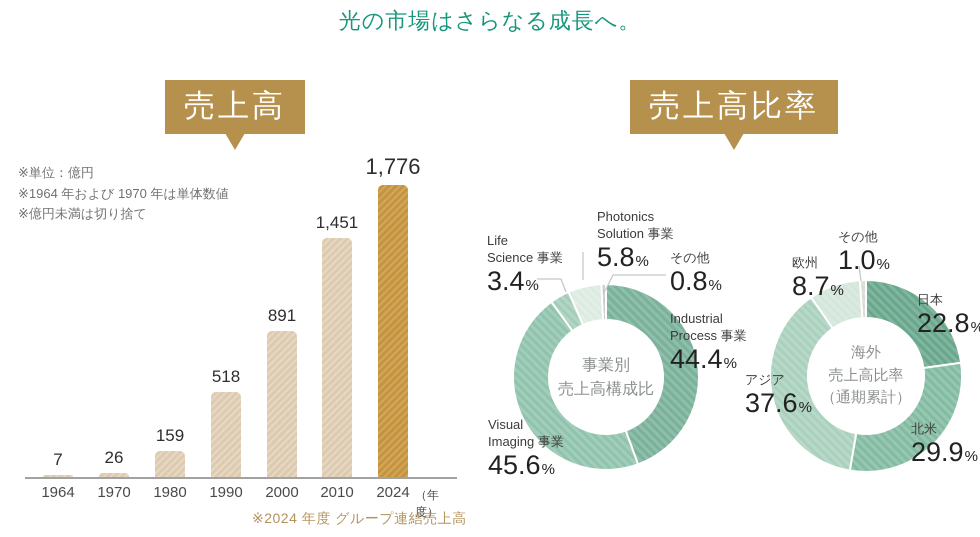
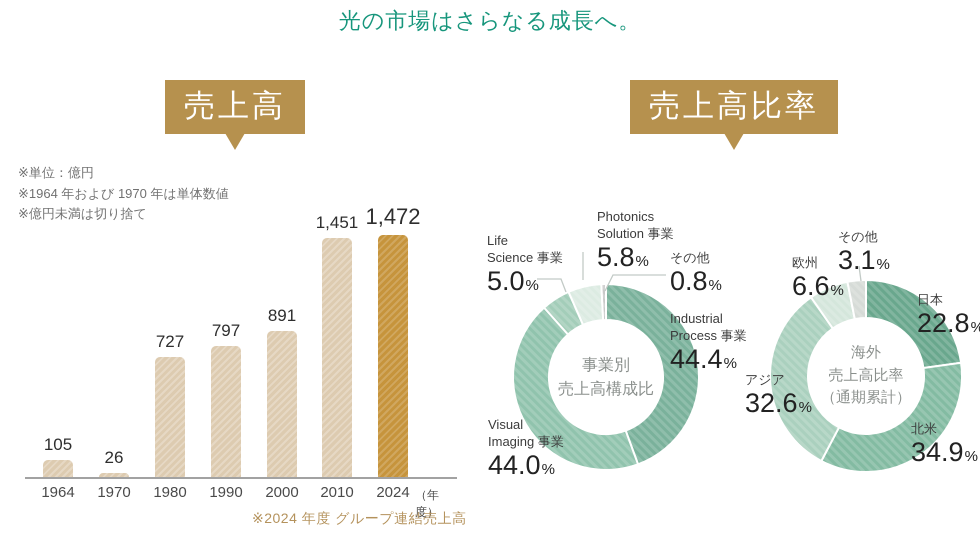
売上高/1964: 7 -> 105
売上高/1980: 159 -> 727
売上高/1990: 518 -> 797
売上高/2024: 1,776 -> 1,472
事業別売上高構成比/Visual Imaging 事業: 45.6 -> 44.0
事業別売上高構成比/Life Science 事業: 3.4 -> 5.0
海外売上高比率（通期累計）/北米: 29.9 -> 34.9
海外売上高比率（通期累計）/アジア: 37.6 -> 32.6
海外売上高比率（通期累計）/欧州: 8.7 -> 6.6
海外売上高比率（通期累計）/その他: 1.0 -> 3.1
